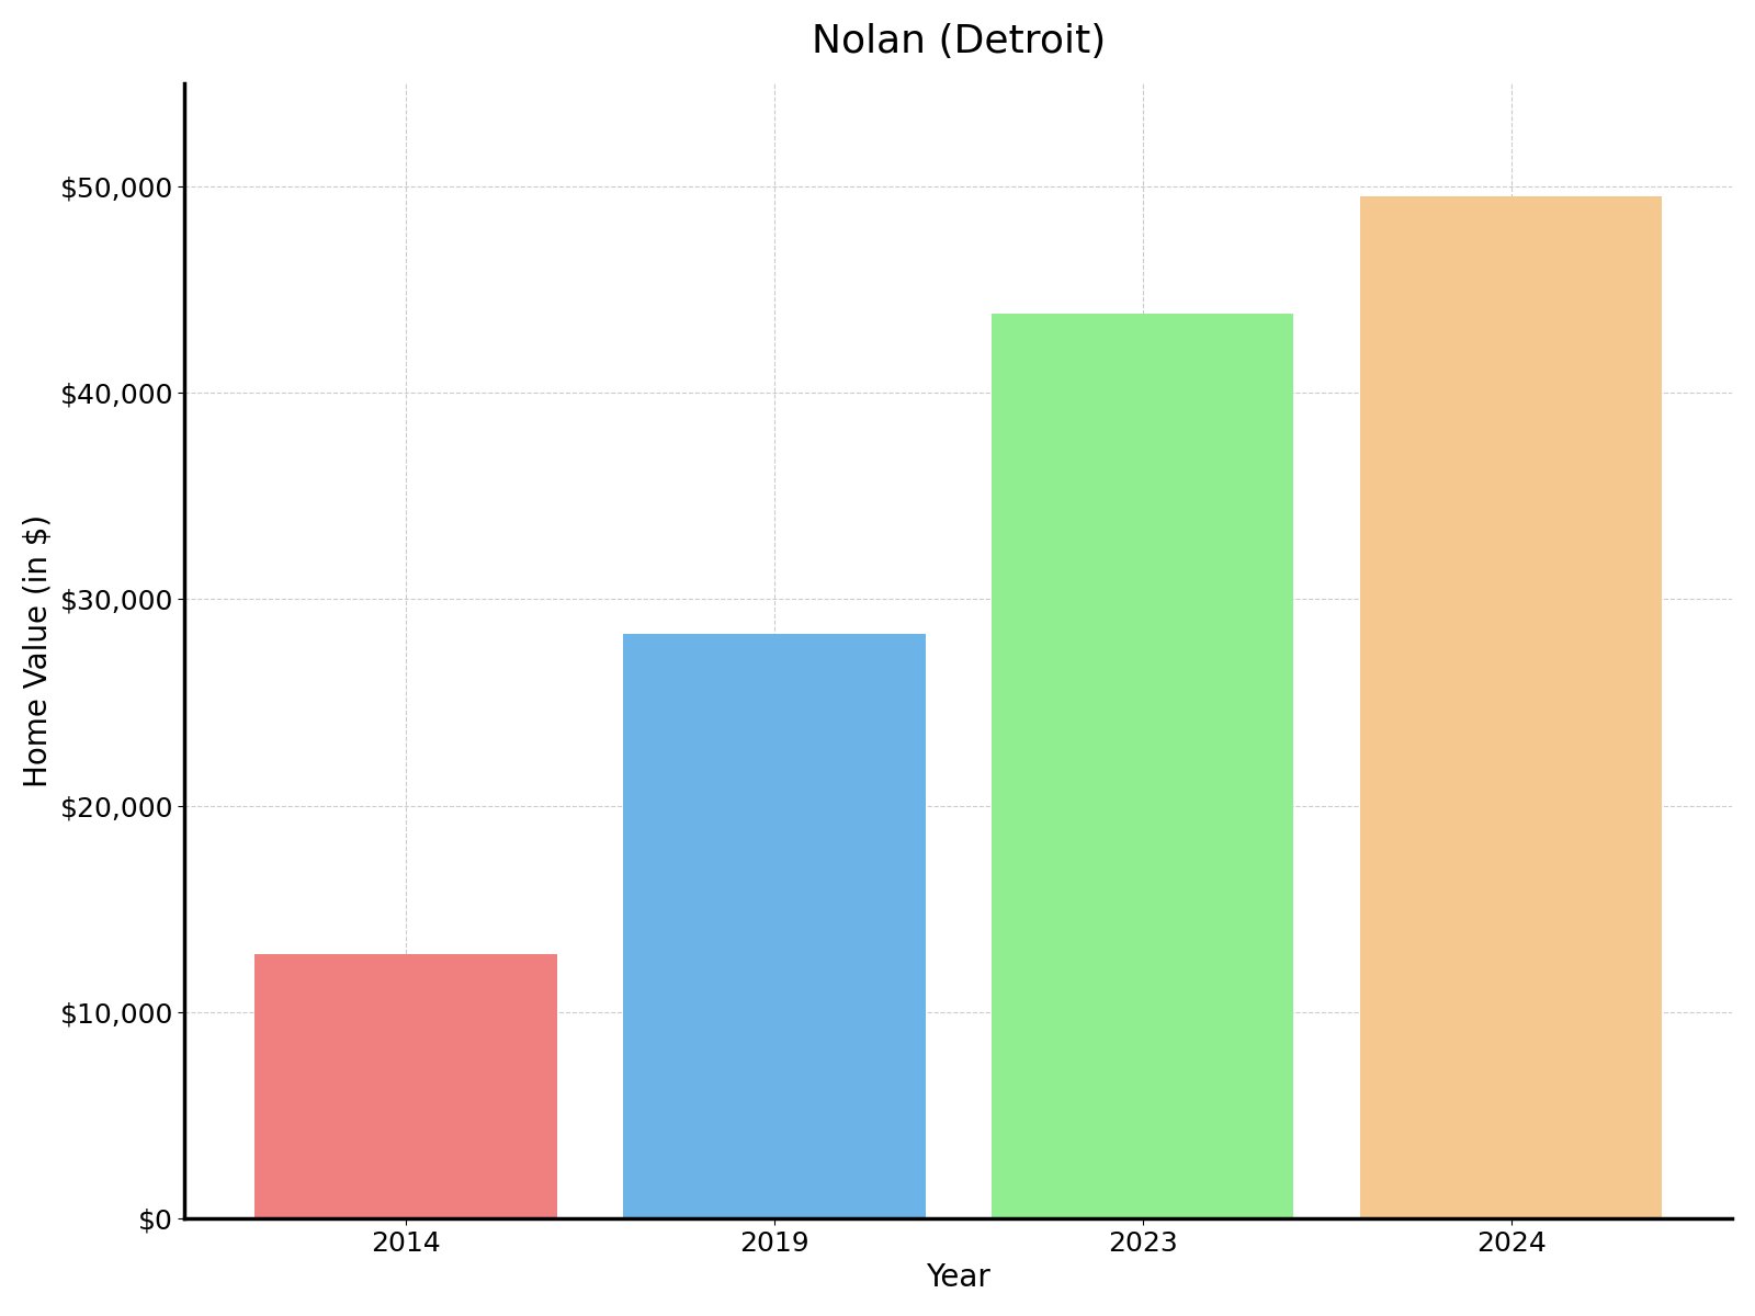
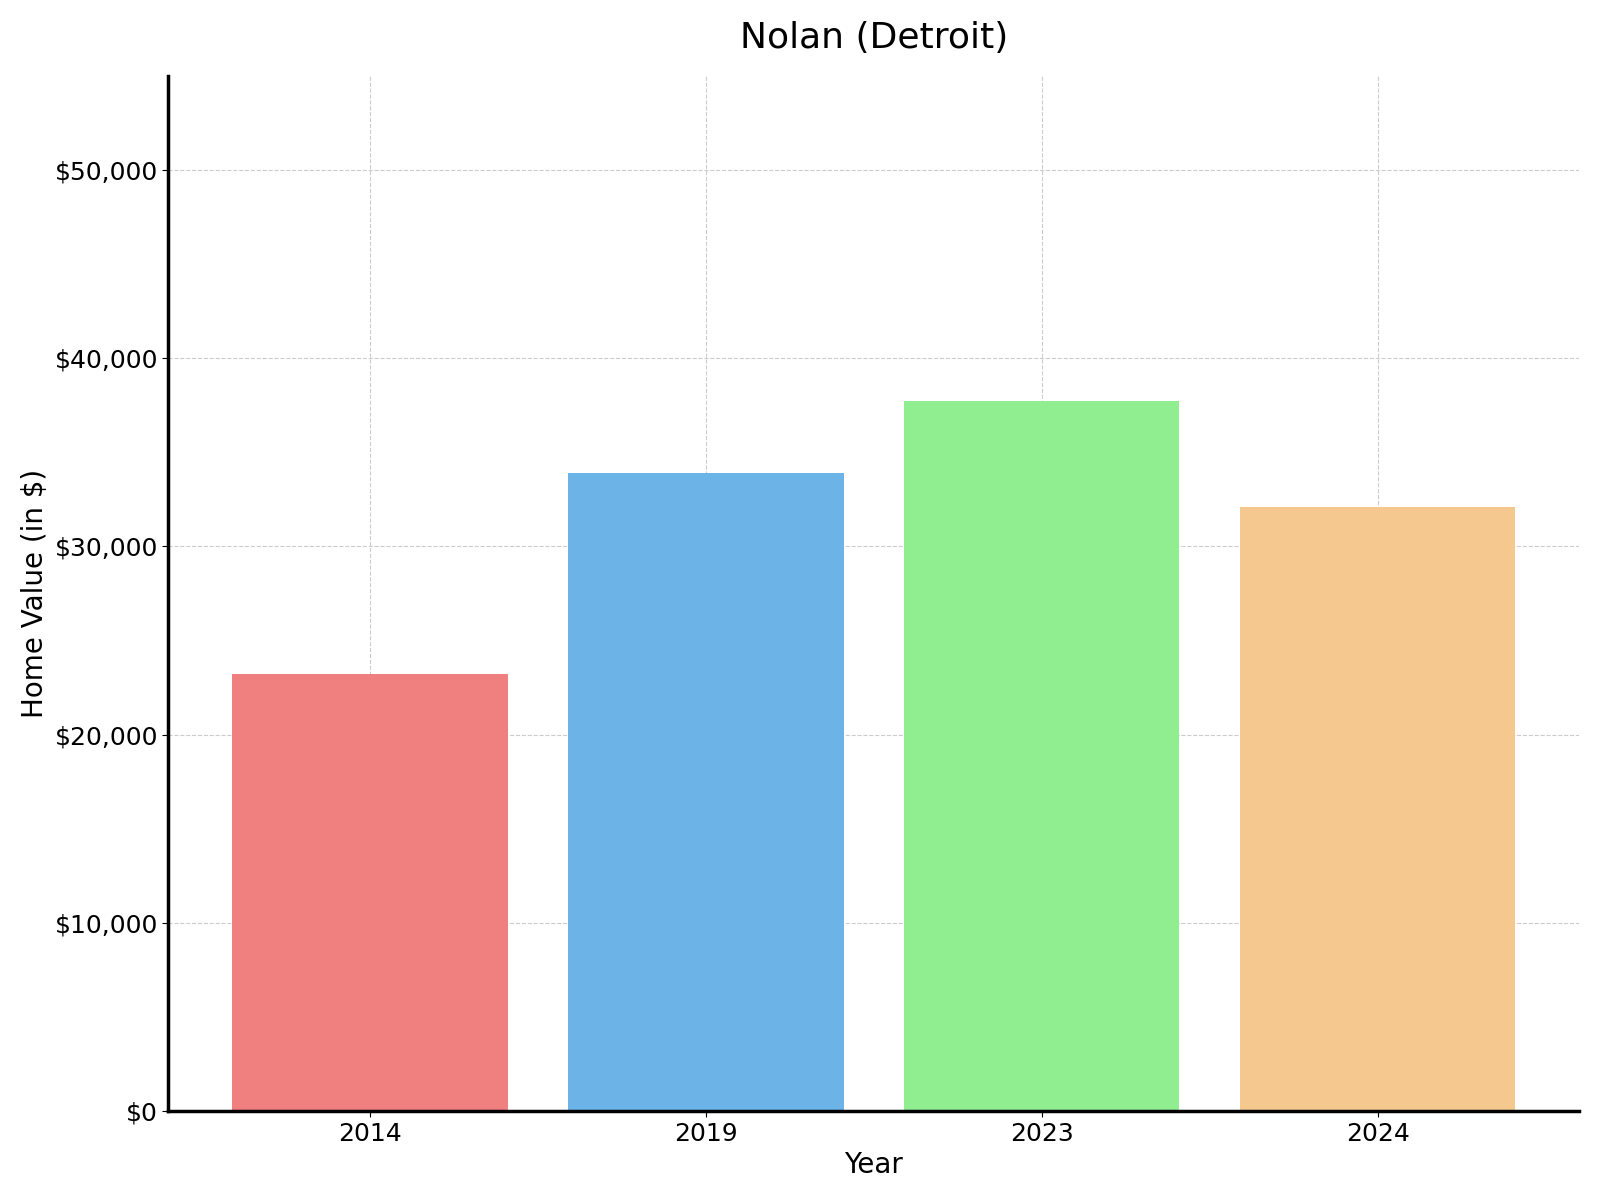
2014: $12,800 -> $23,200
2019: $28,300 -> $33,900
2023: $43,800 -> $37,700
2024: $49,500 -> $32,100
